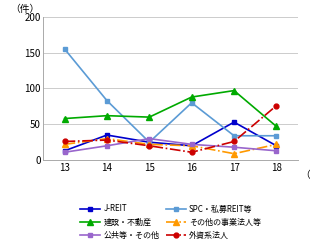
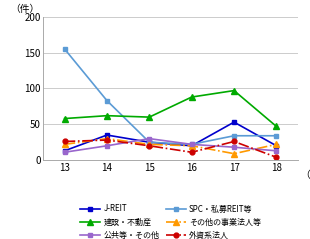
SPC・私募REIT等/16: 80 -> 22
外資系法人/18: 76 -> 4
